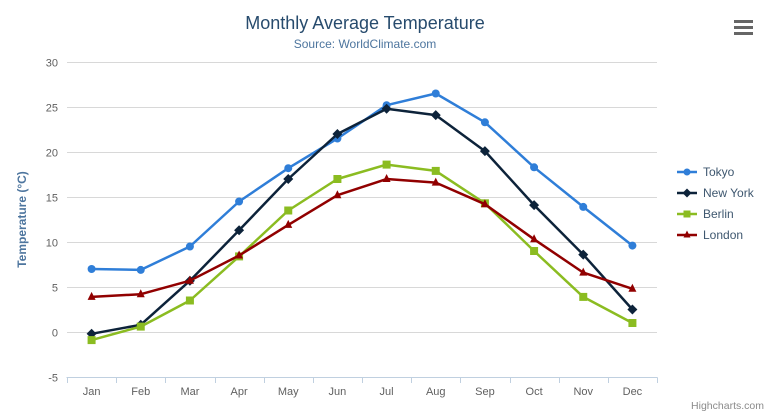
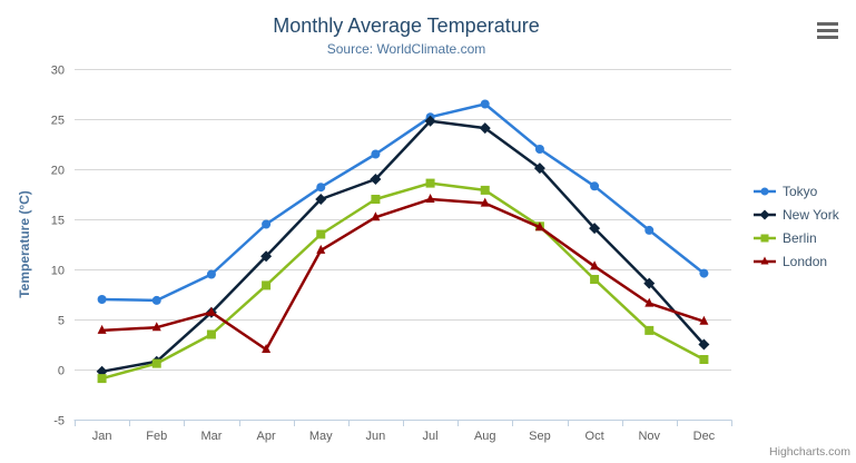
London/Apr: 8 -> 2
New York/Jun: 22 -> 19
Tokyo/Sep: 23 -> 22
